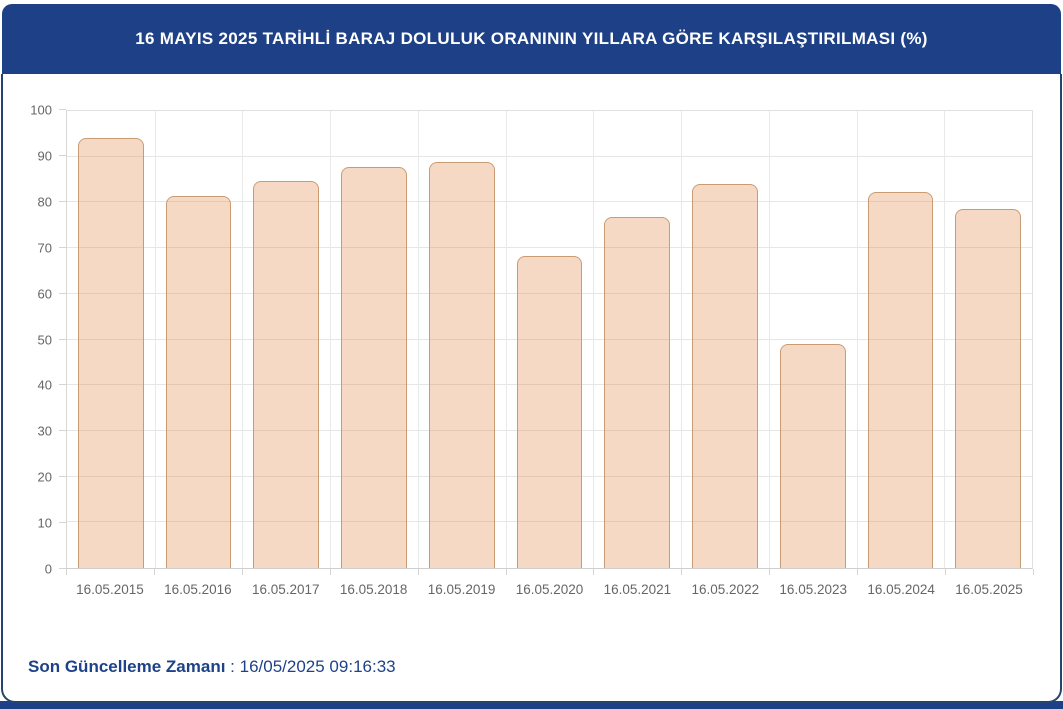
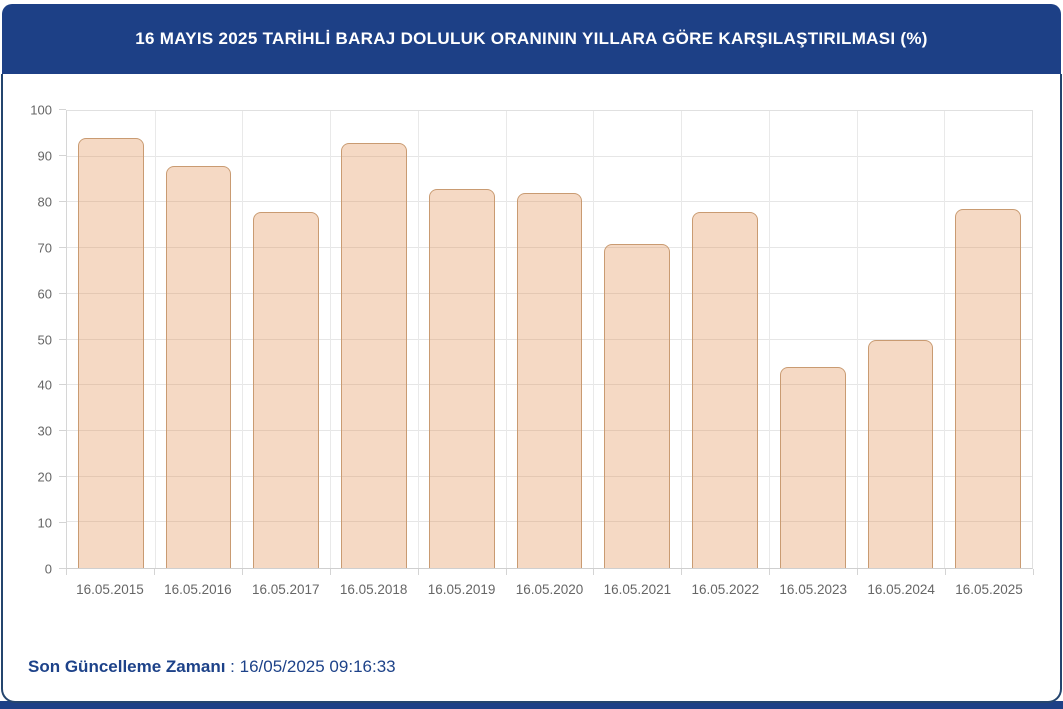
16.05.2016: 81 -> 88
16.05.2017: 85 -> 78
16.05.2018: 88 -> 93
16.05.2019: 89 -> 83
16.05.2020: 68 -> 82
16.05.2021: 77 -> 71
16.05.2022: 84 -> 78
16.05.2023: 49 -> 44
16.05.2024: 82 -> 50
